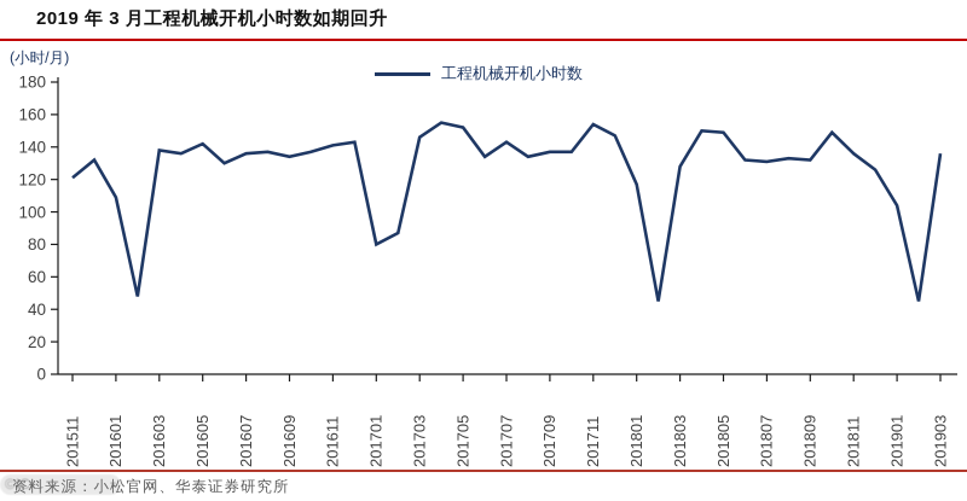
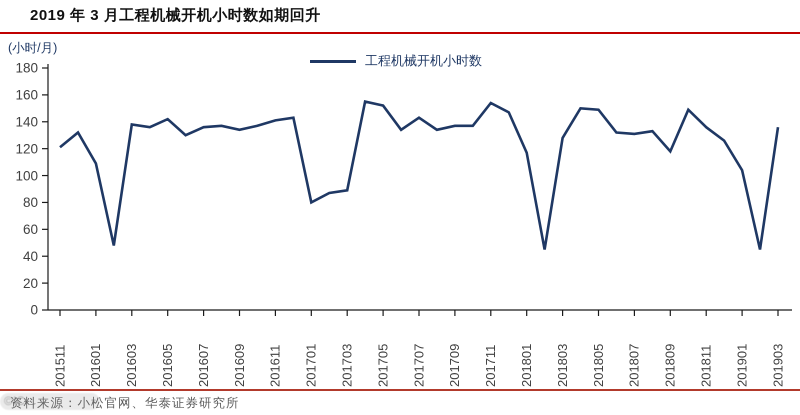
201703: 146 -> 89
201809: 132 -> 118
